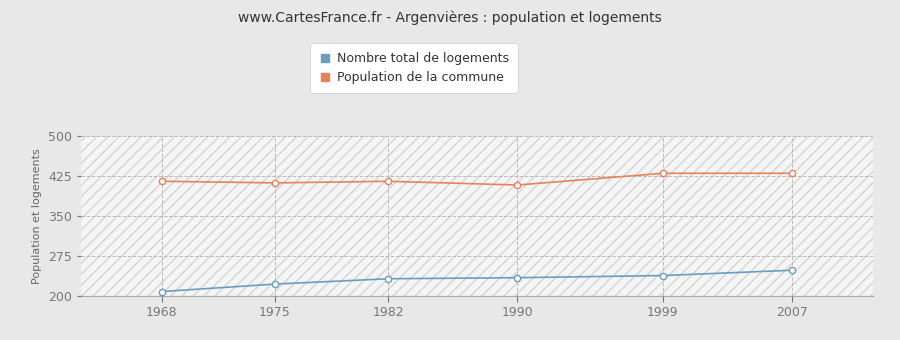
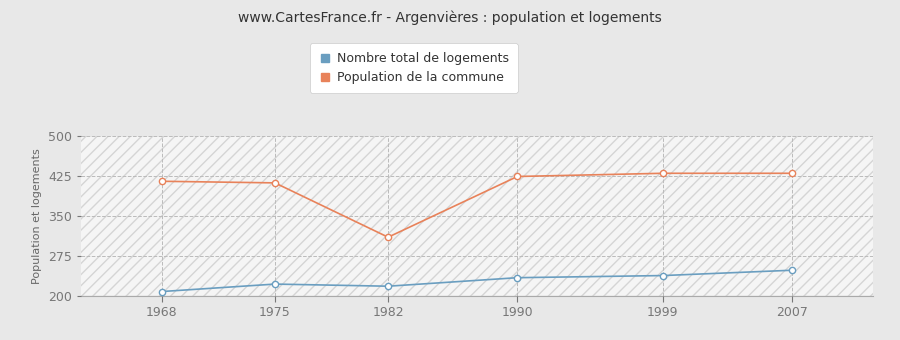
Nombre total de logements/1982: 232 -> 218
Population de la commune/1982: 415 -> 310
Population de la commune/1990: 408 -> 424
